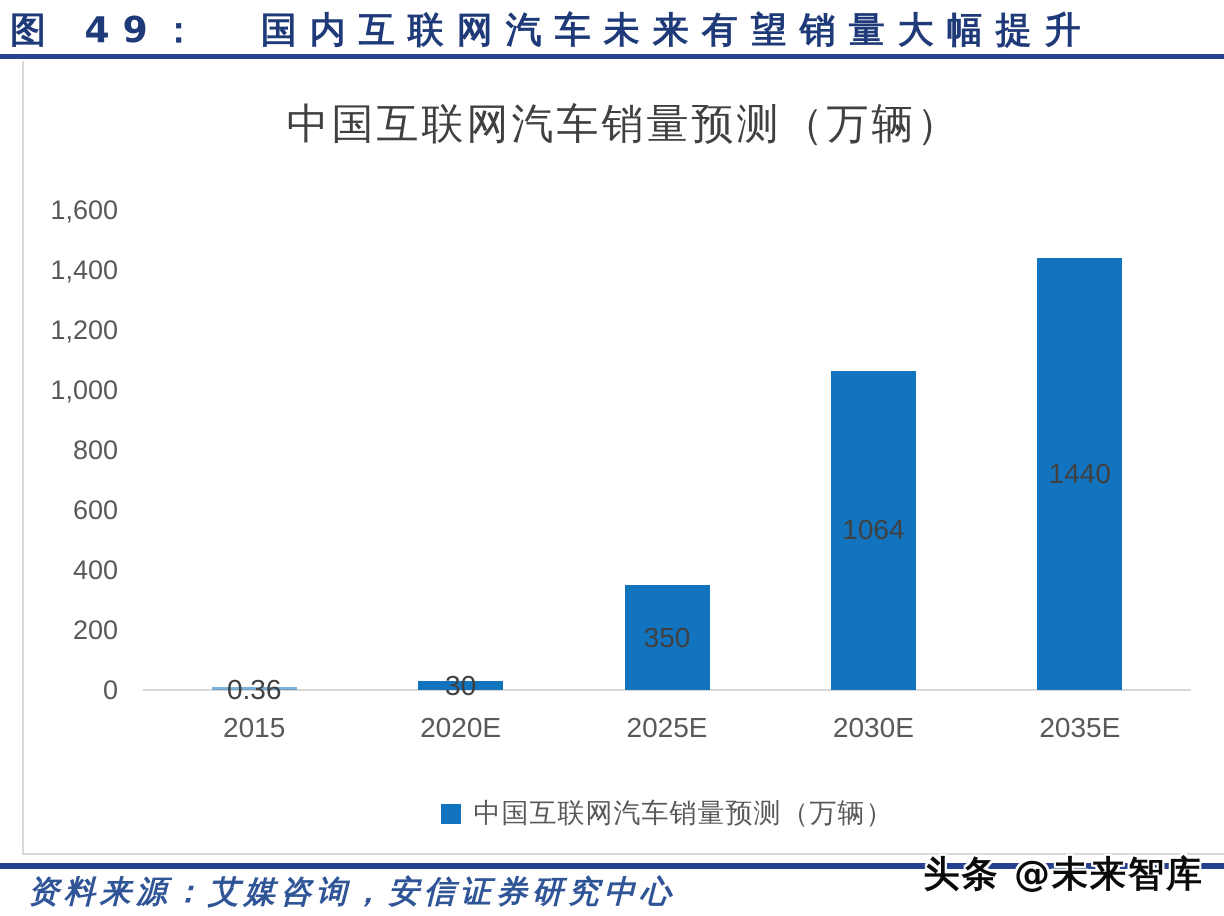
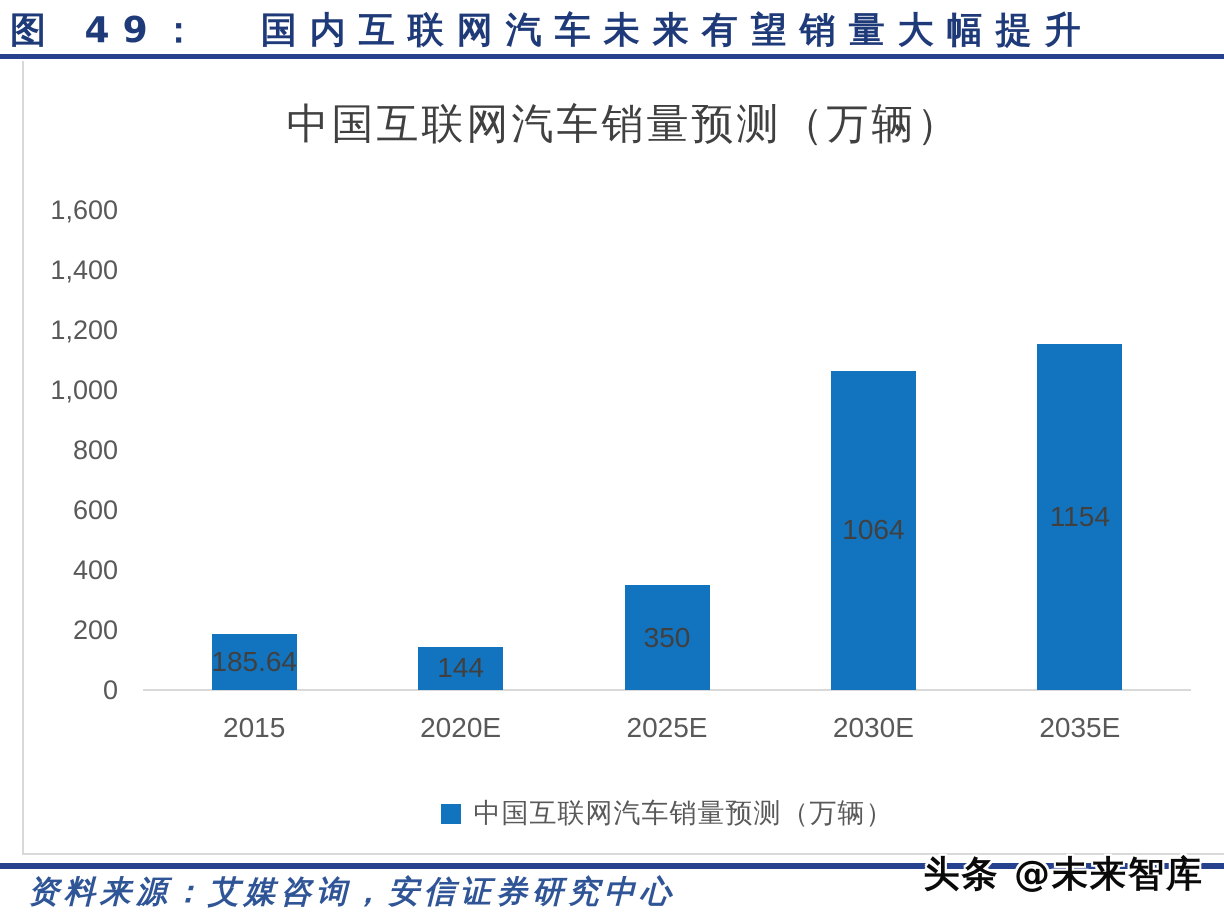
2015: 0.36 -> 185.64
2020E: 30 -> 144
2035E: 1440 -> 1154
